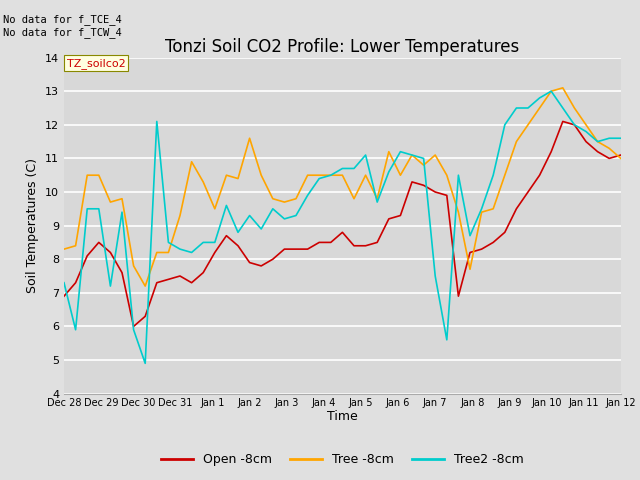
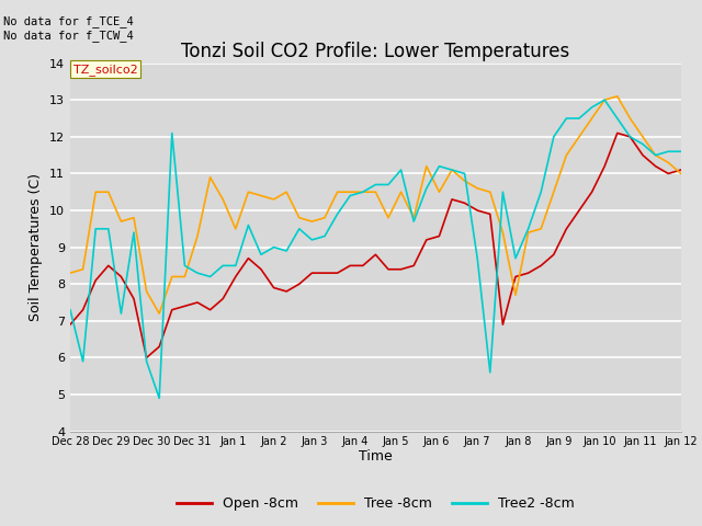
Tree -8cm/Jan 2: 11.6 -> 10.3
Tree2 -8cm/Jan 2: 9.3 -> 9.0
Tree -8cm/Jan 7: 11.1 -> 10.6
Tree2 -8cm/Jan 7: 7.5 -> 8.7
